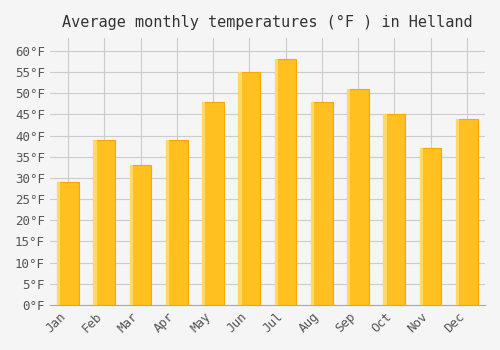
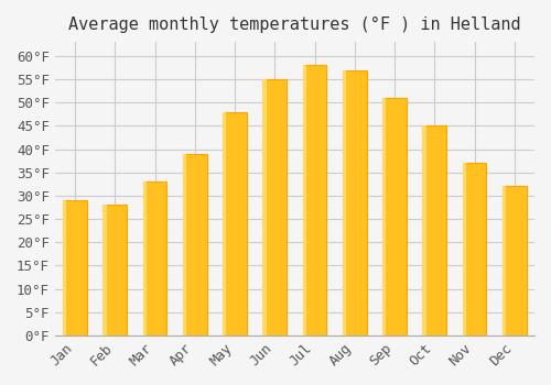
Feb: 39°F -> 28°F
Aug: 48°F -> 57°F
Dec: 44°F -> 32°F
